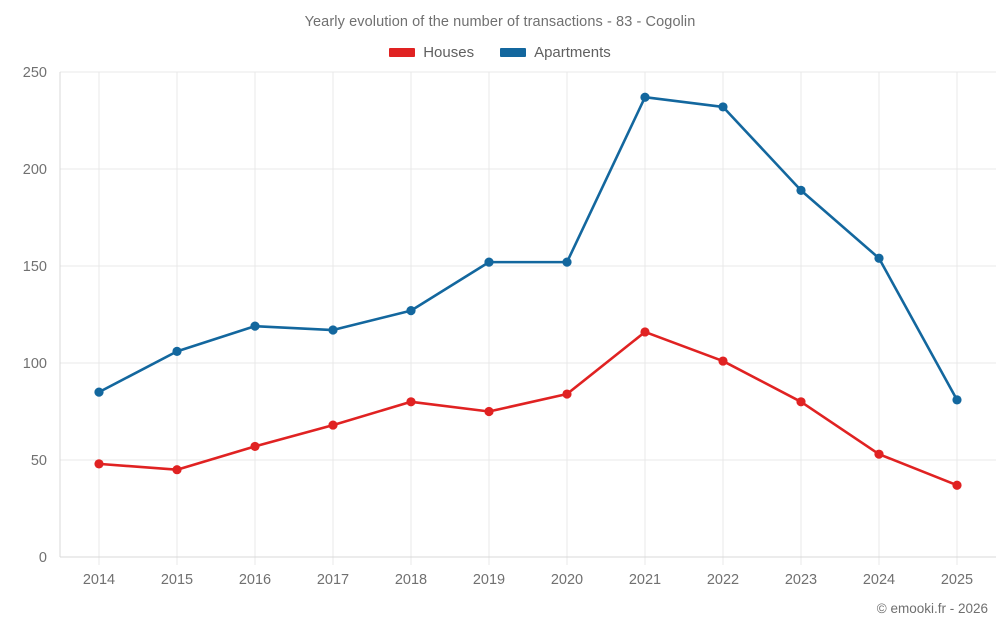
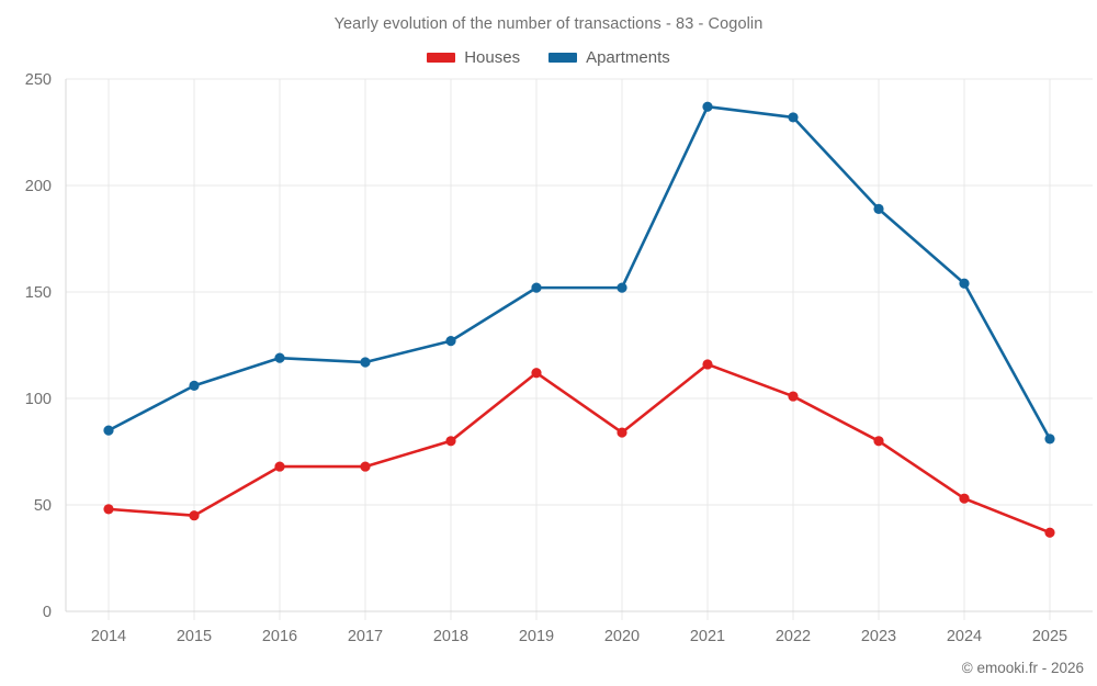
Houses/2016: 57 -> 68
Houses/2019: 75 -> 112
